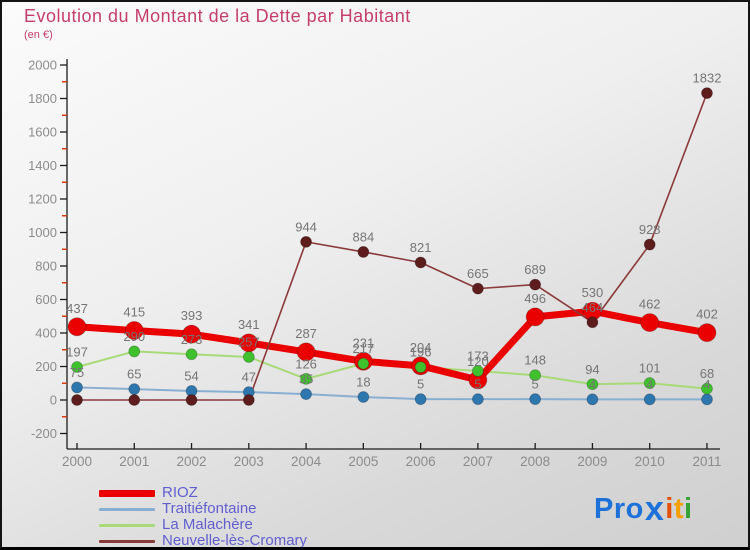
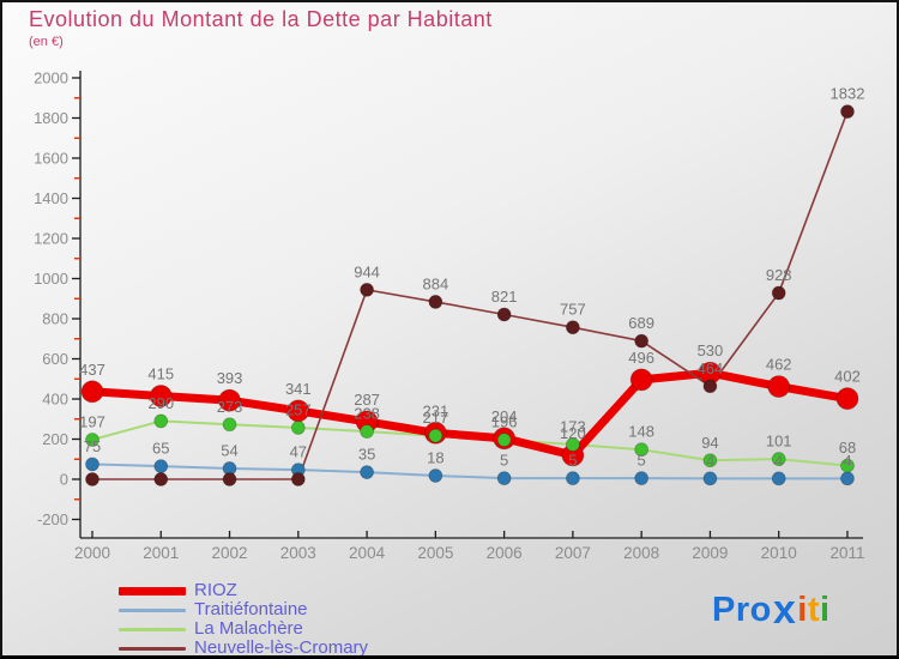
La Malachère/2004: 126 -> 238
Neuvelle-lès-Cromary/2007: 665 -> 757
